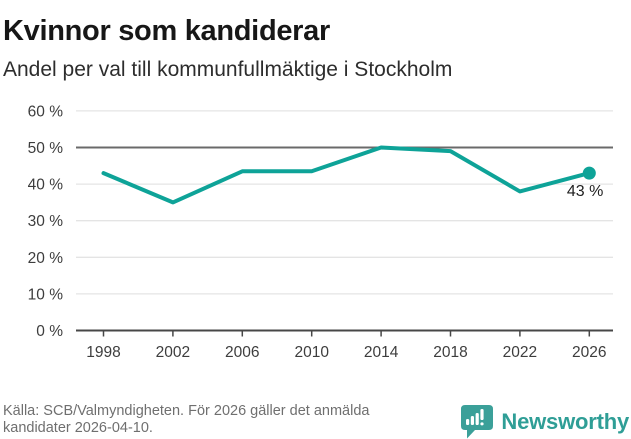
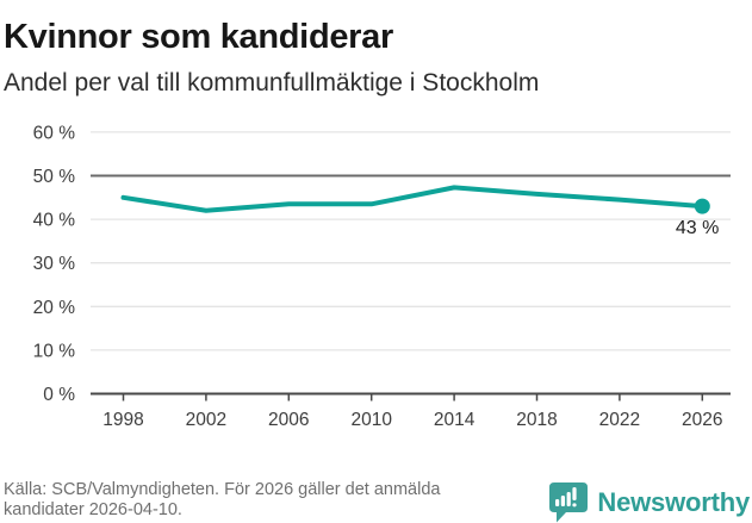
1998: 43% -> 45%
2002: 35% -> 42%
2014: 50% -> 47%
2018: 49% -> 46%
2022: 38% -> 44%
